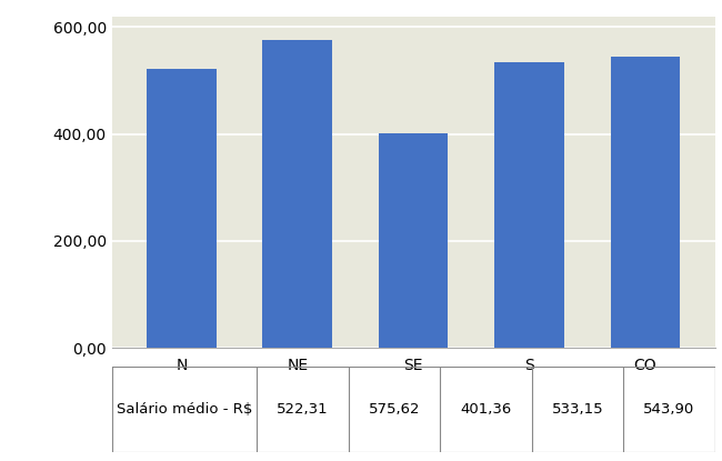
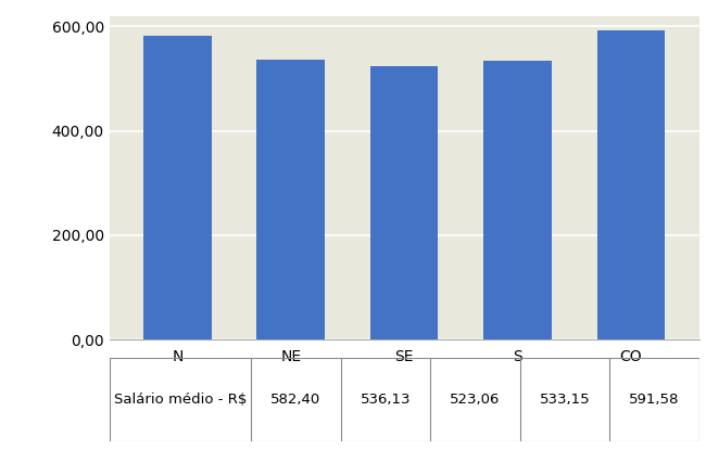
N: 522,31 -> 582,40
NE: 575,62 -> 536,13
SE: 401,36 -> 523,06
CO: 543,90 -> 591,58
